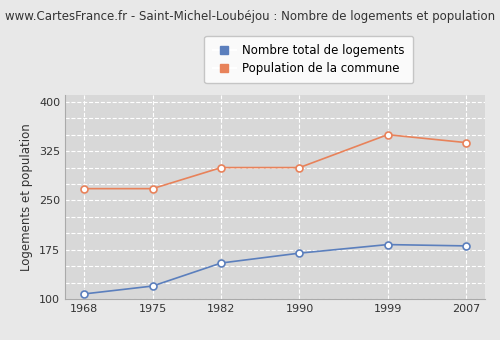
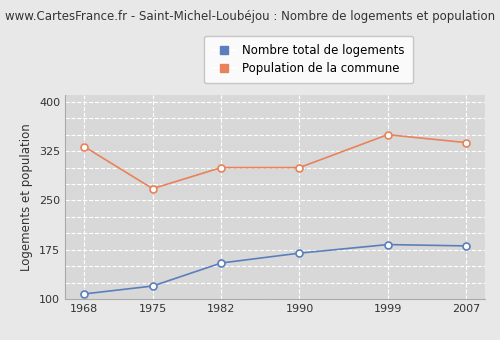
Population de la commune/1968: 268 -> 332
